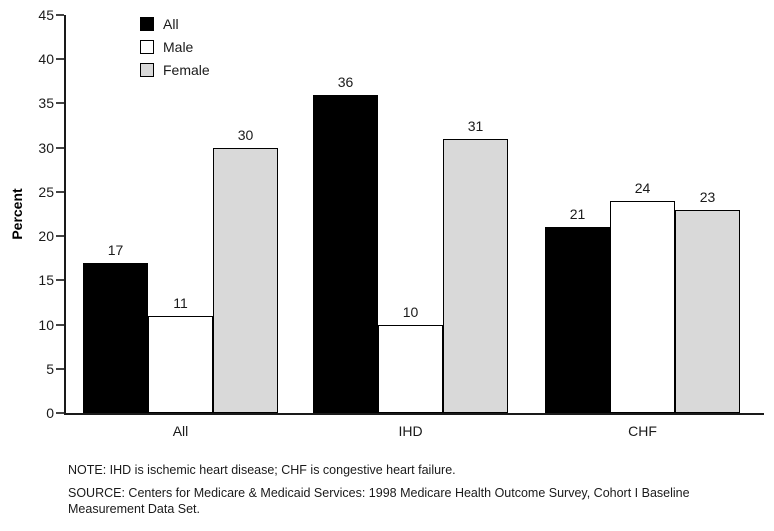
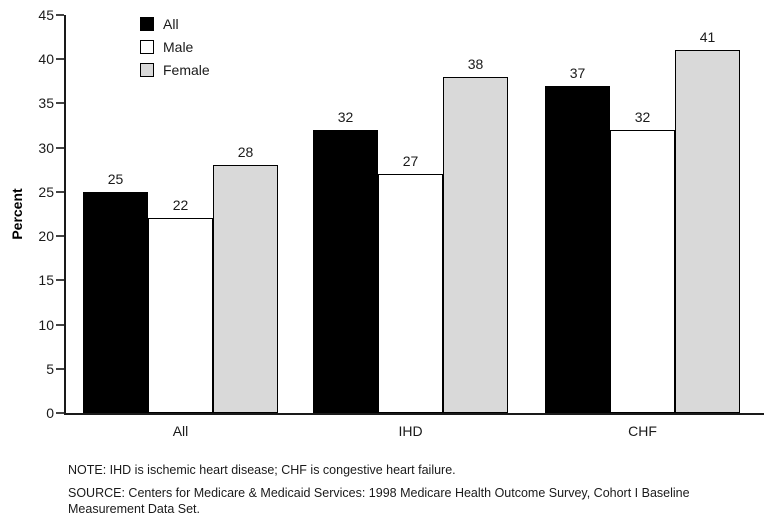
All/All: 17 -> 25
Male/All: 11 -> 22
Female/All: 30 -> 28
All/IHD: 36 -> 32
Male/IHD: 10 -> 27
Female/IHD: 31 -> 38
All/CHF: 21 -> 37
Male/CHF: 24 -> 32
Female/CHF: 23 -> 41
